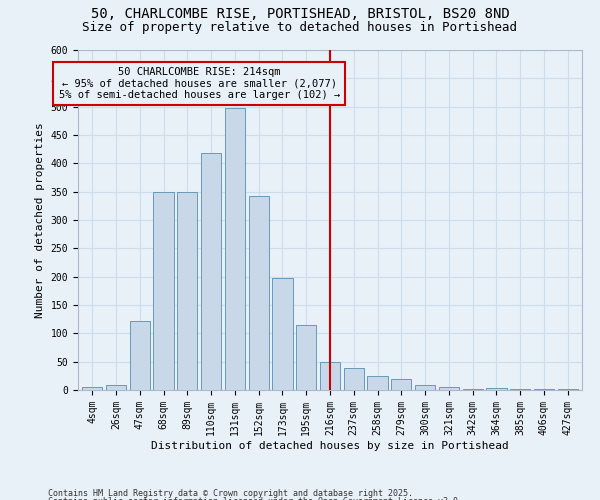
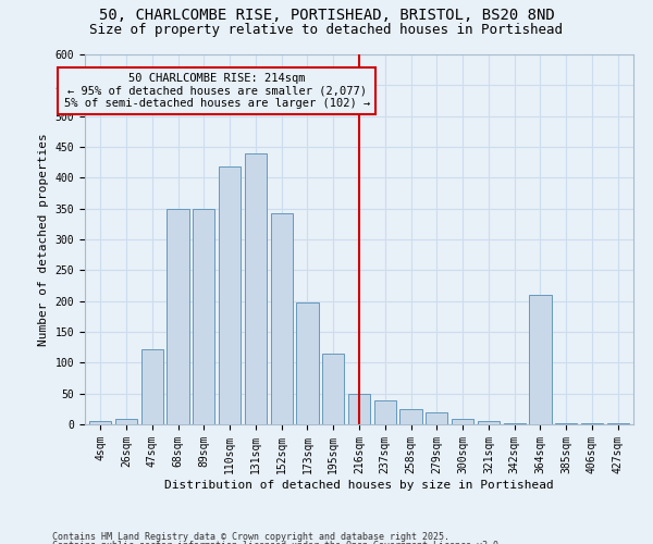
131sqm: 497 -> 440
364sqm: 3 -> 210
